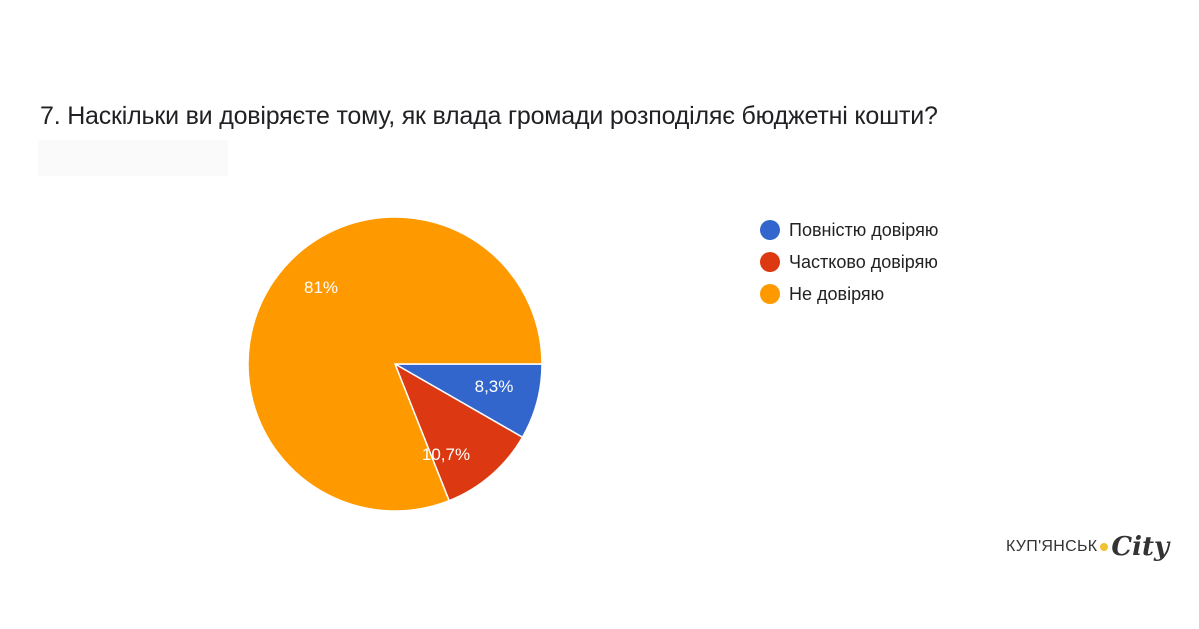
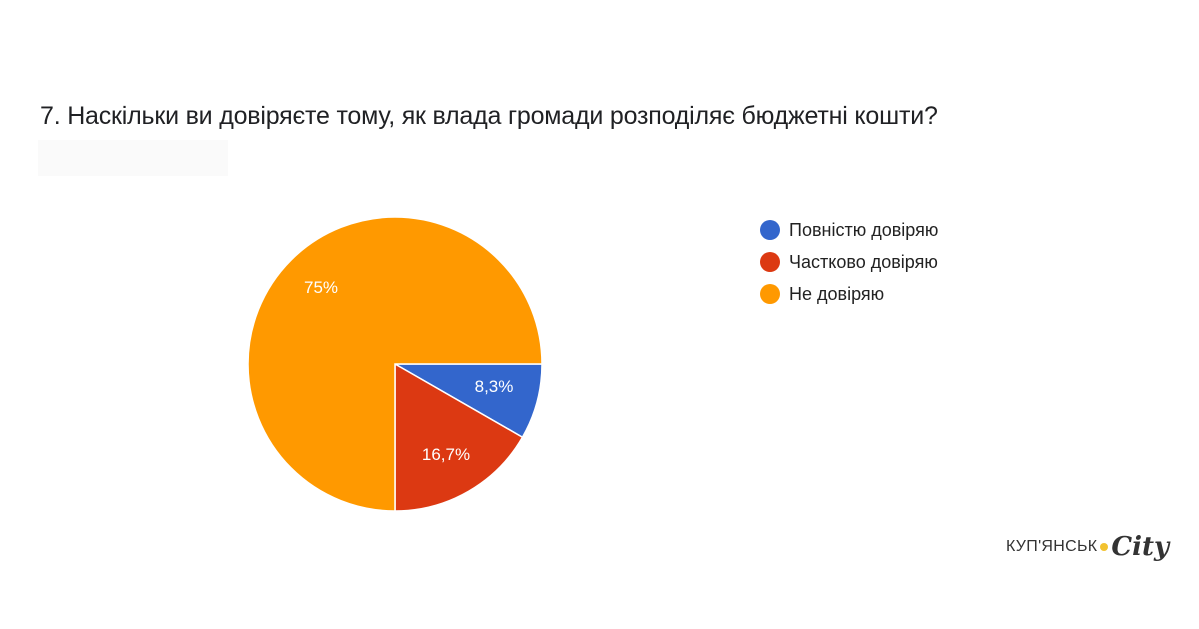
Частково довіряю: 10,7% -> 16,7%
Не довіряю: 81% -> 75%
